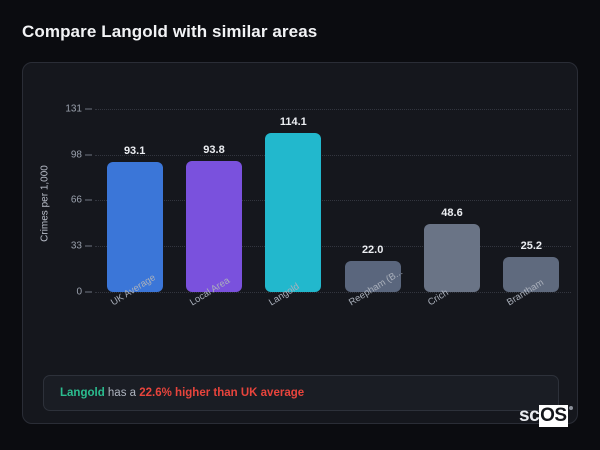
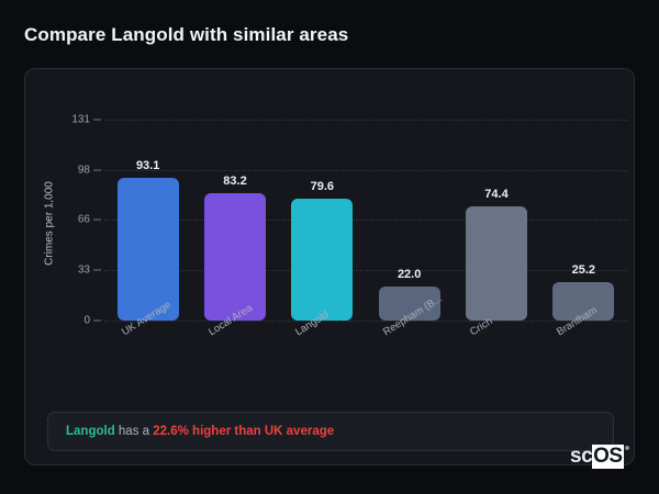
Local Area: 93.8 -> 83.2
Langold: 114.1 -> 79.6
Crich: 48.6 -> 74.4
